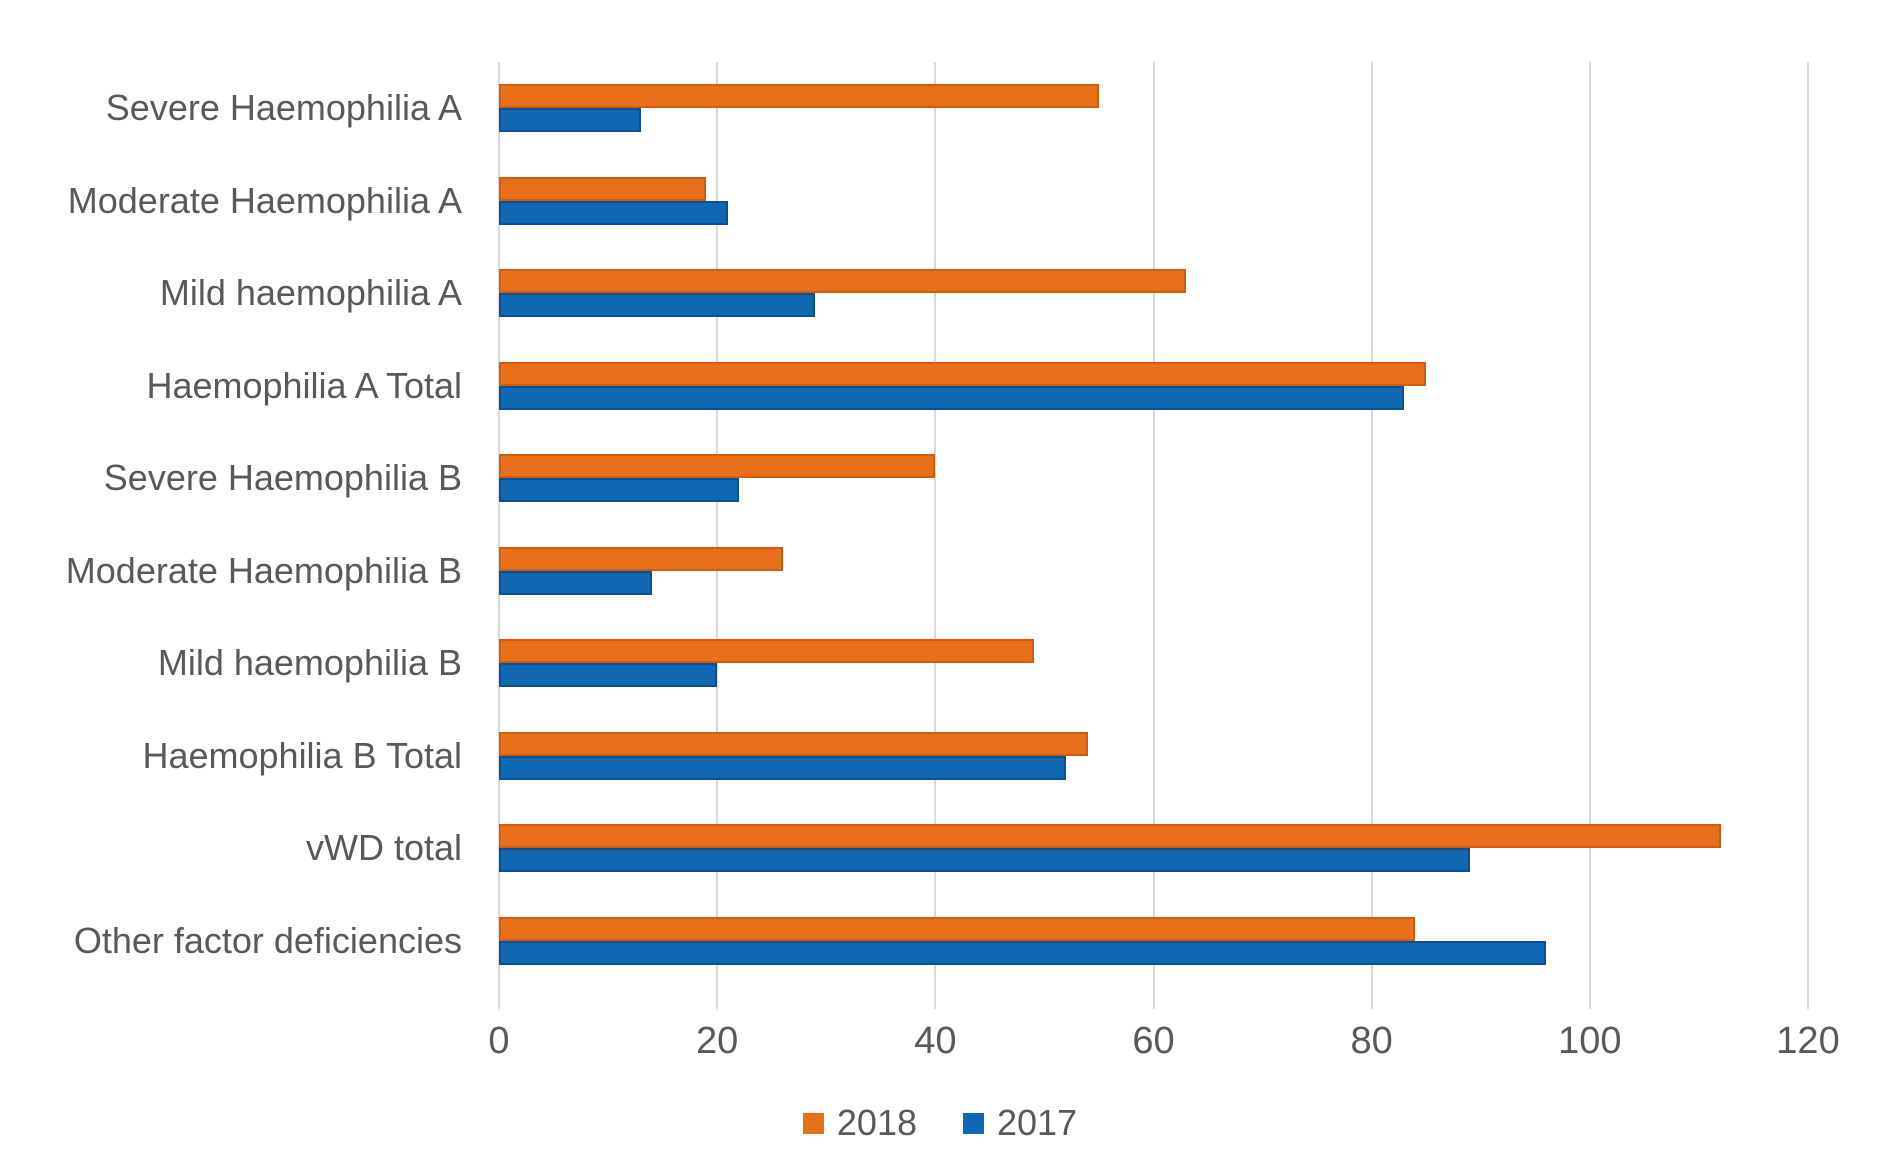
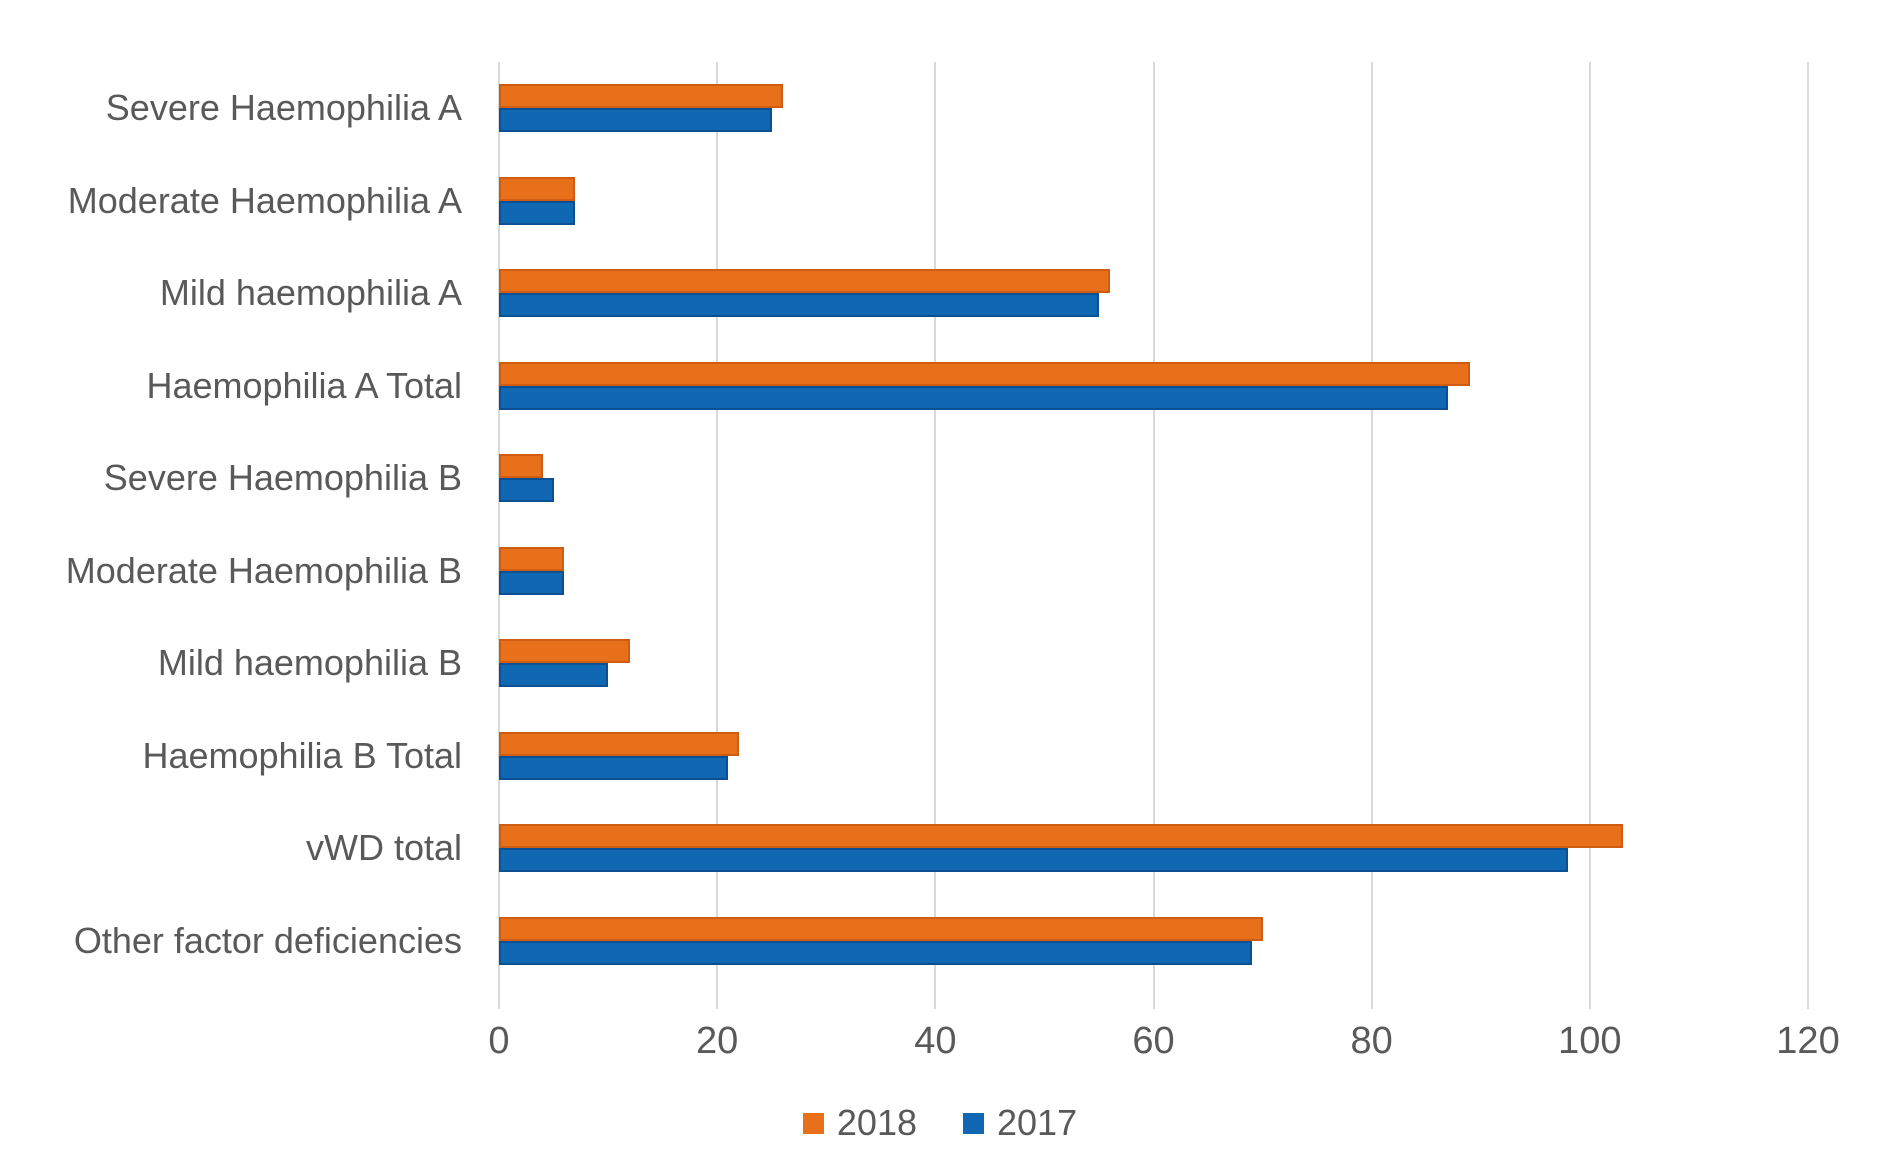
2018/Severe Haemophilia A: 55 -> 26
2017/Severe Haemophilia A: 13 -> 25
2018/Moderate Haemophilia A: 19 -> 7
2017/Moderate Haemophilia A: 21 -> 7
2018/Mild haemophilia A: 63 -> 56
2017/Mild haemophilia A: 29 -> 55
2018/Haemophilia A Total: 85 -> 89
2017/Haemophilia A Total: 83 -> 87
2018/Severe Haemophilia B: 40 -> 4
2017/Severe Haemophilia B: 22 -> 5
2018/Moderate Haemophilia B: 26 -> 6
2017/Moderate Haemophilia B: 14 -> 6
2018/Mild haemophilia B: 49 -> 12
2017/Mild haemophilia B: 20 -> 10
2018/Haemophilia B Total: 54 -> 22
2017/Haemophilia B Total: 52 -> 21
2018/vWD total: 112 -> 103
2017/vWD total: 89 -> 98
2018/Other factor deficiencies: 84 -> 70
2017/Other factor deficiencies: 96 -> 69
